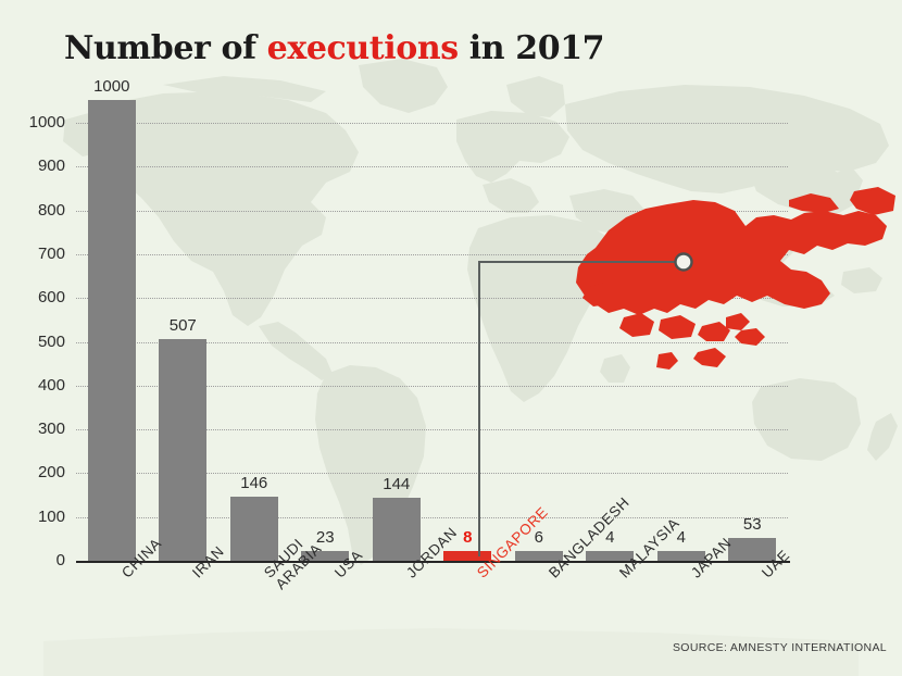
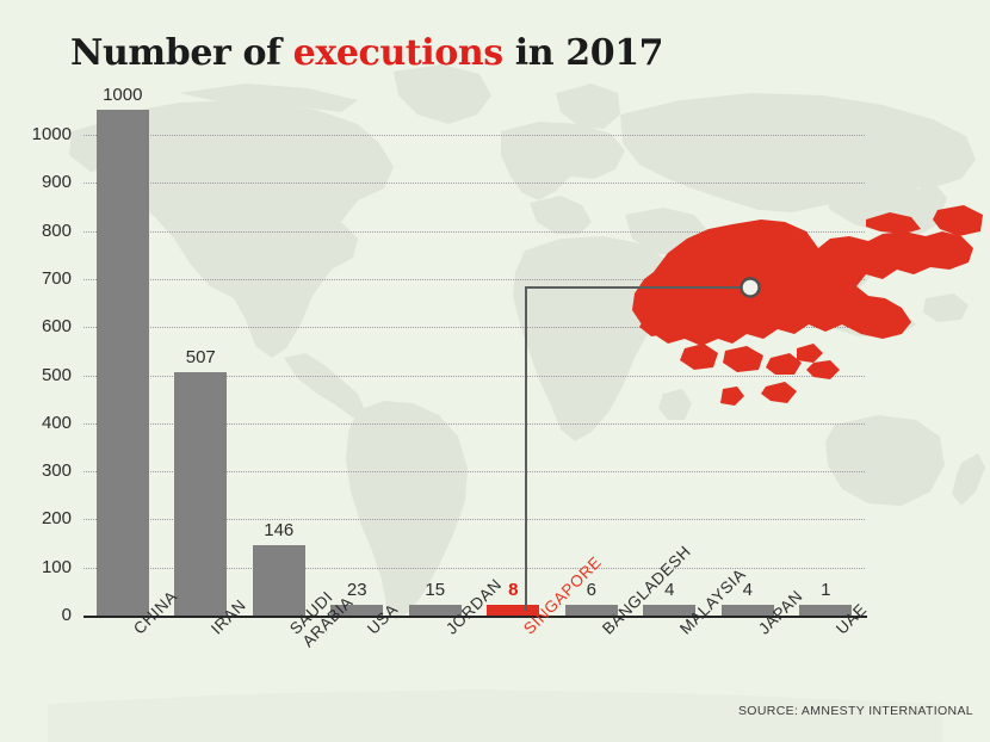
JORDAN: 144 -> 15
UAE: 53 -> 1
